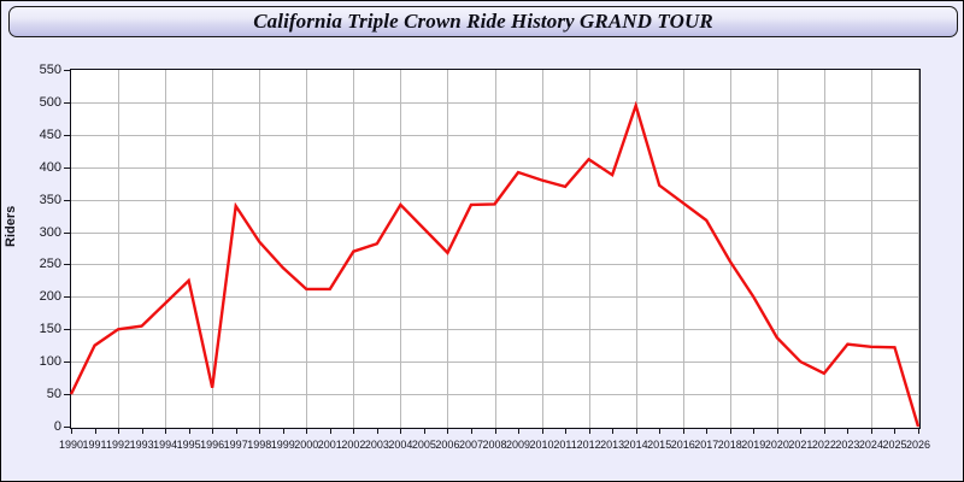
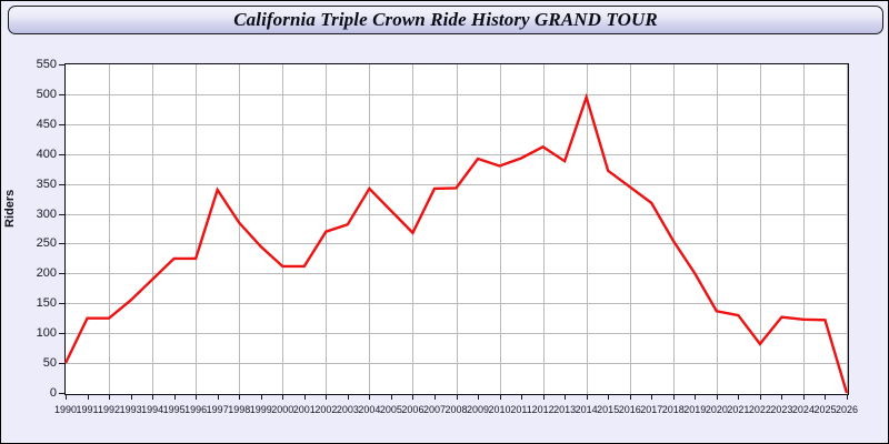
1992: 150 -> 120
1996: 60 -> 220
2011: 370 -> 390
2021: 100 -> 130
